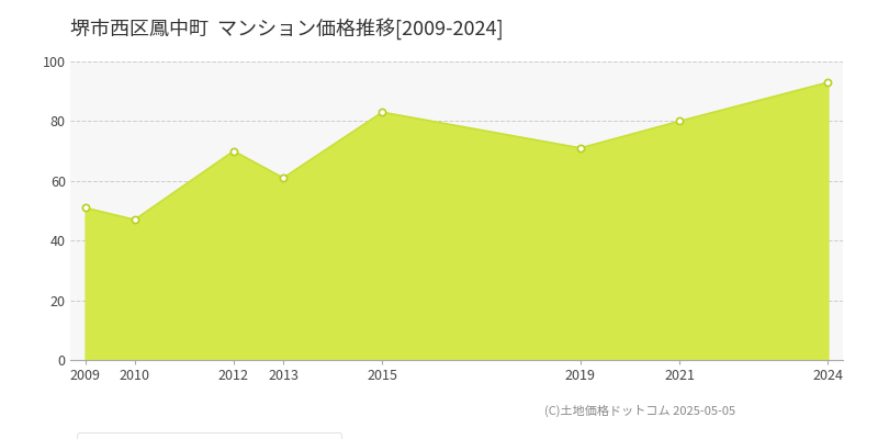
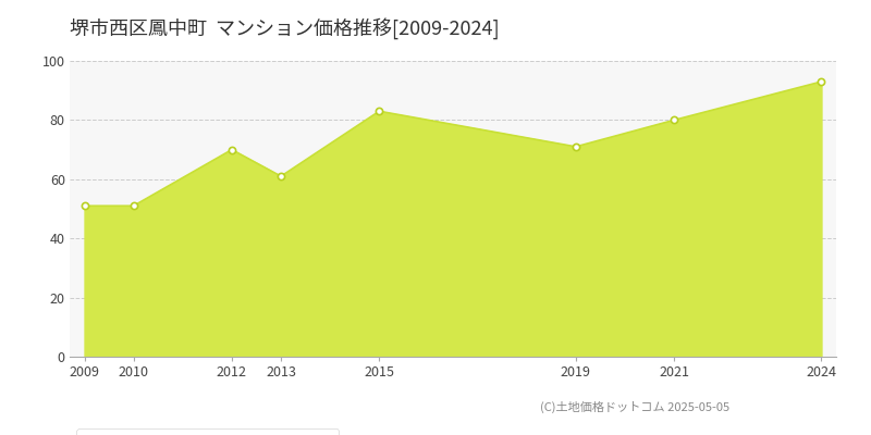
2010: 47 -> 51
